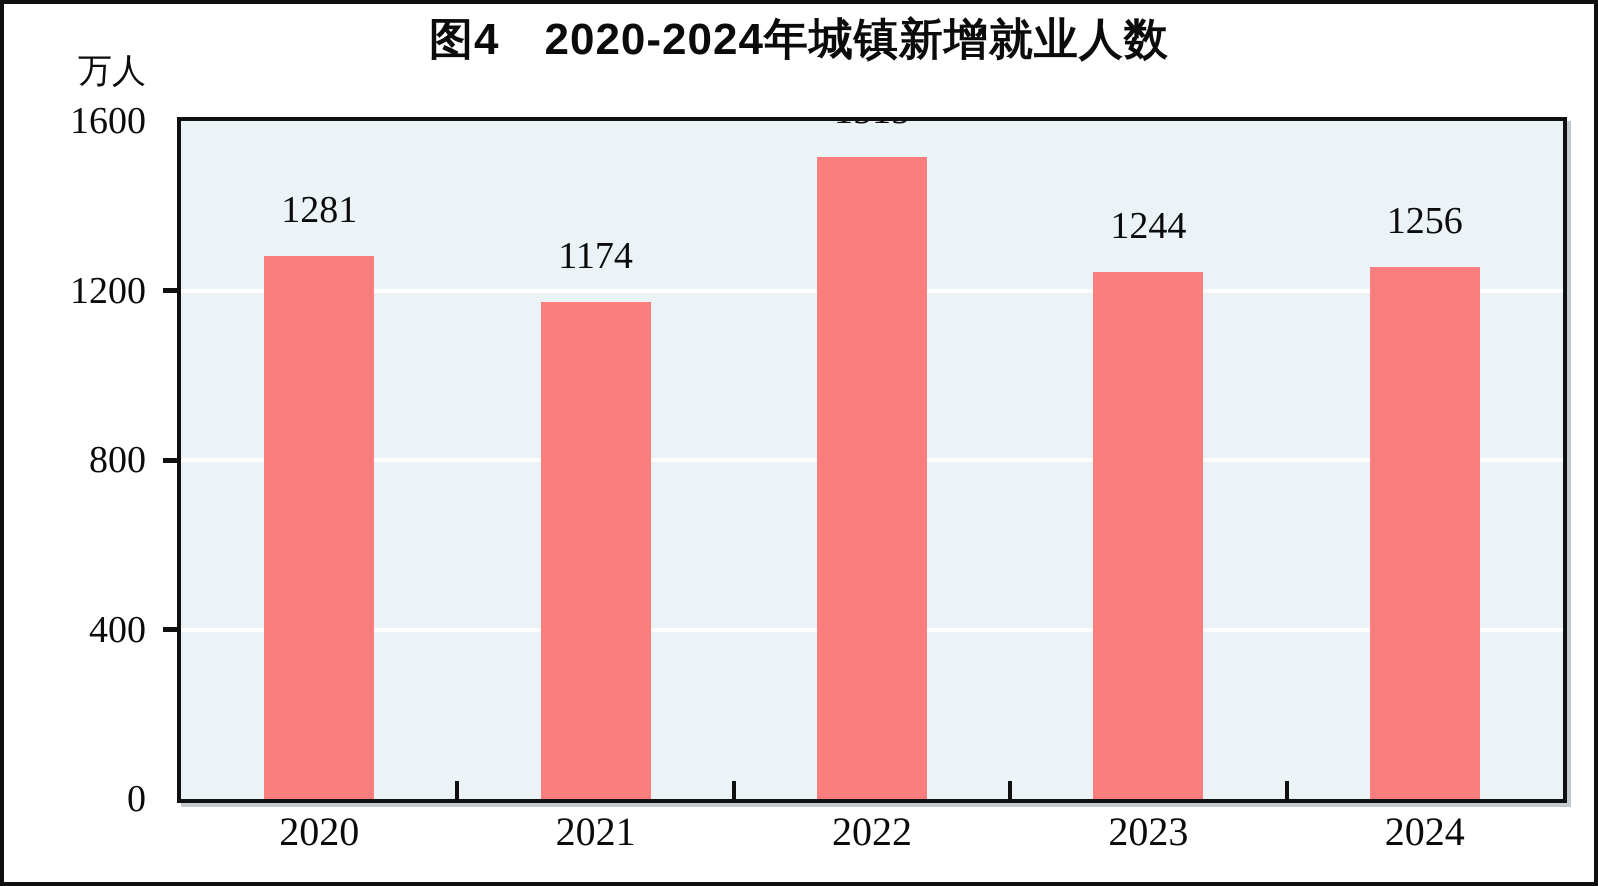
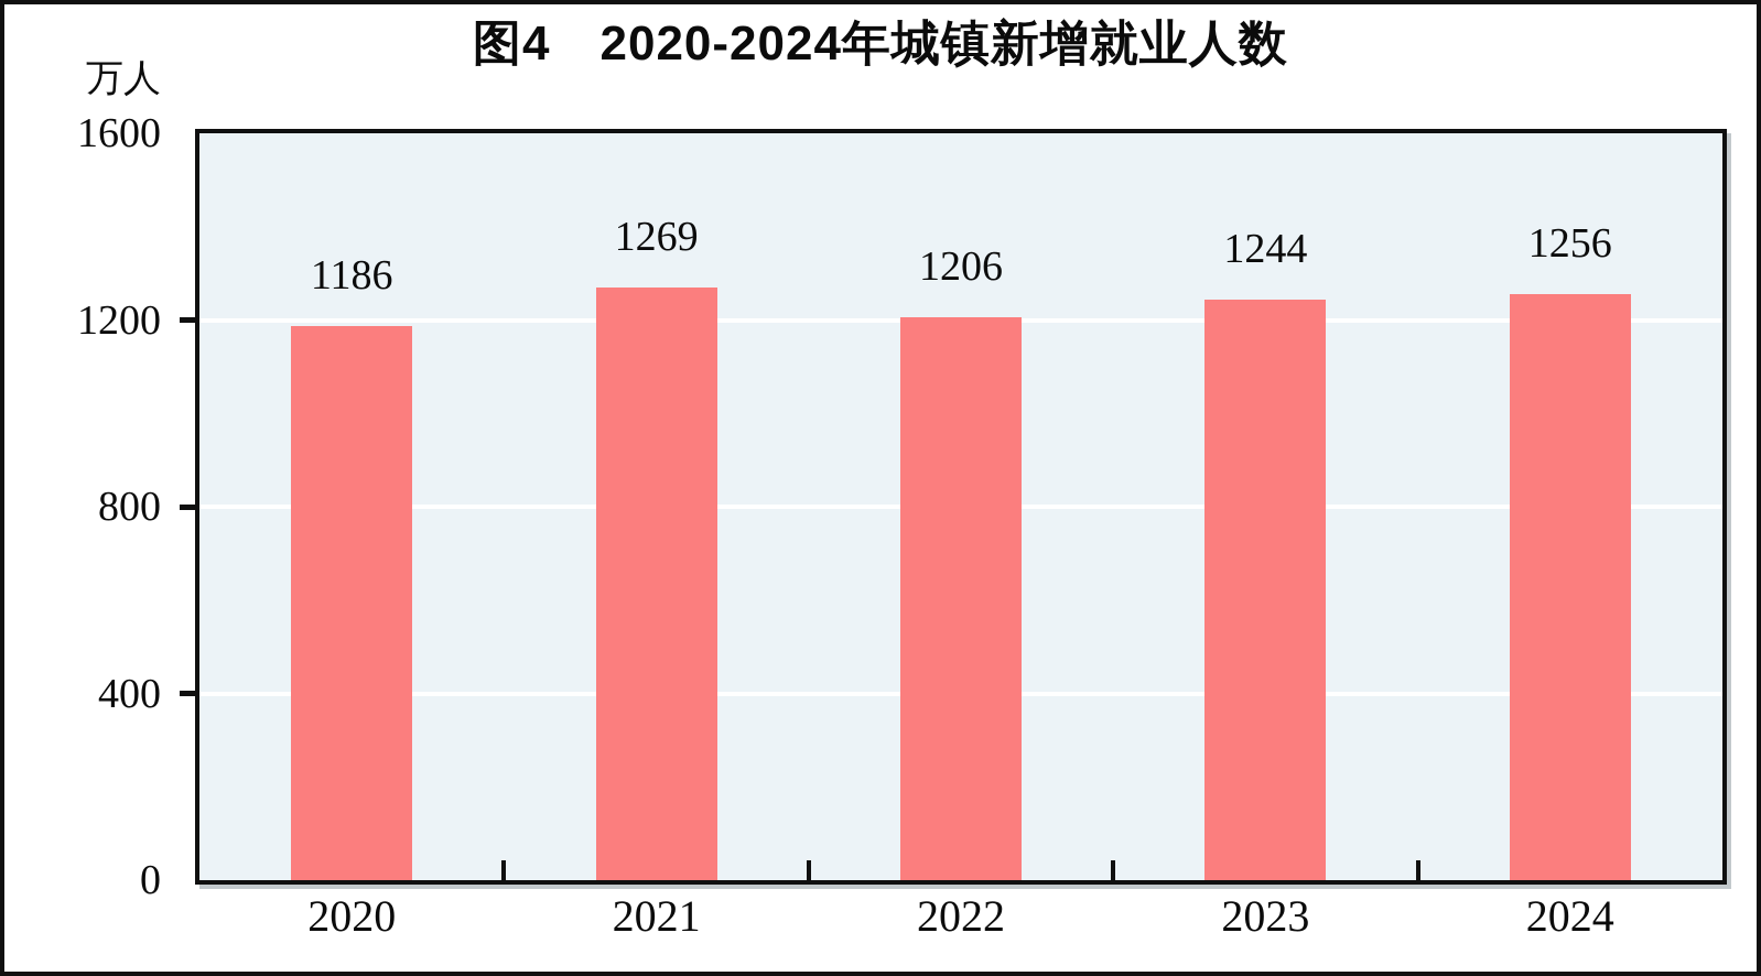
2020: 1281 -> 1186
2021: 1174 -> 1269
2022: 1515 -> 1206
